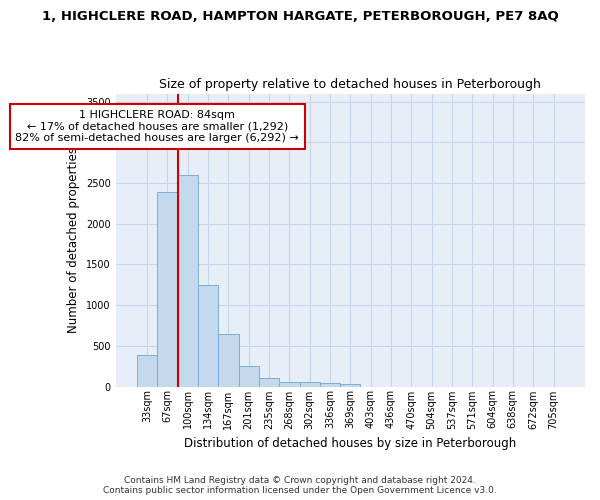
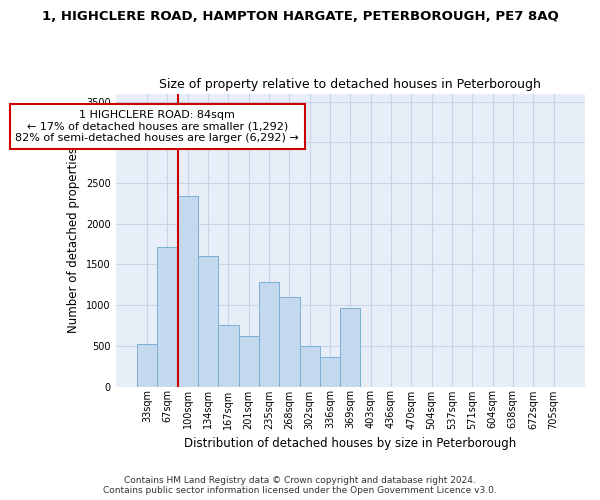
33sqm: 390 -> 520
67sqm: 2390 -> 1720
100sqm: 2600 -> 2340
134sqm: 1250 -> 1600
167sqm: 640 -> 760
201sqm: 260 -> 620
235sqm: 100 -> 1280
268sqm: 60 -> 1100
302sqm: 60 -> 500
336sqm: 40 -> 360
369sqm: 20 -> 960
